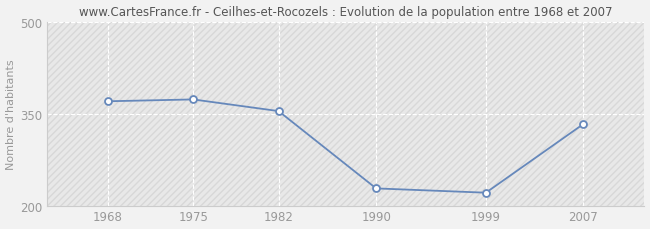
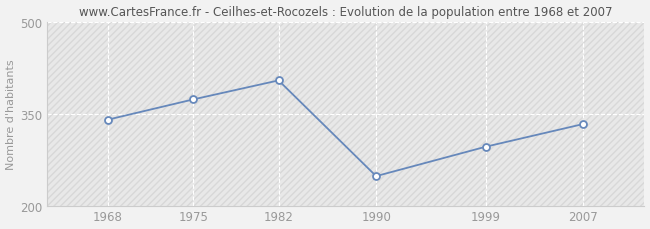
1968: 370 -> 340
1982: 354 -> 404
1990: 228 -> 248
1999: 221 -> 296
